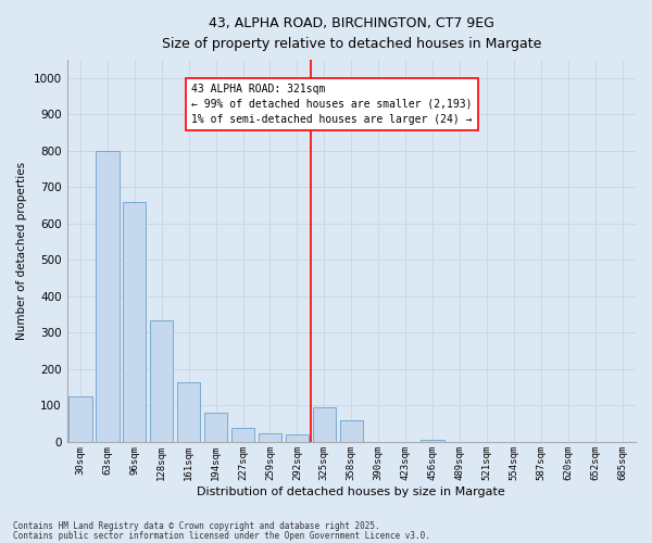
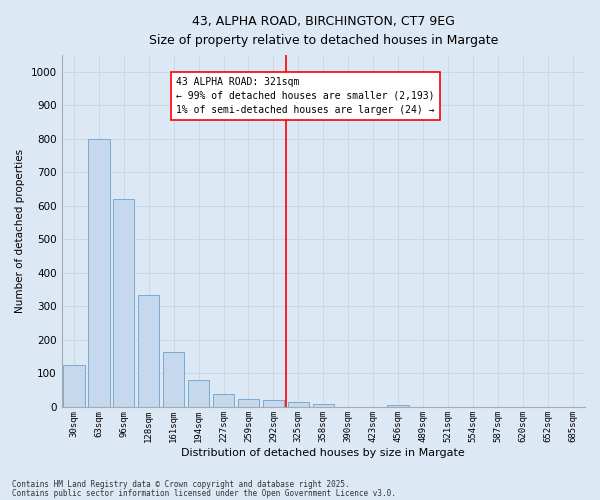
96sqm: 660 -> 620
325sqm: 95 -> 15
358sqm: 60 -> 10
